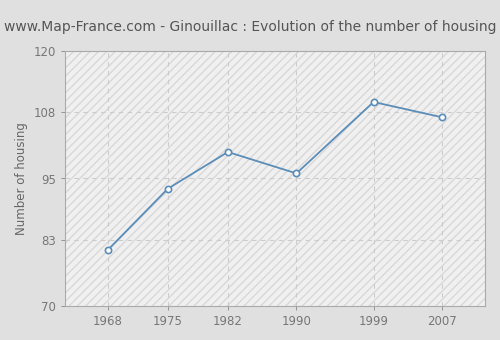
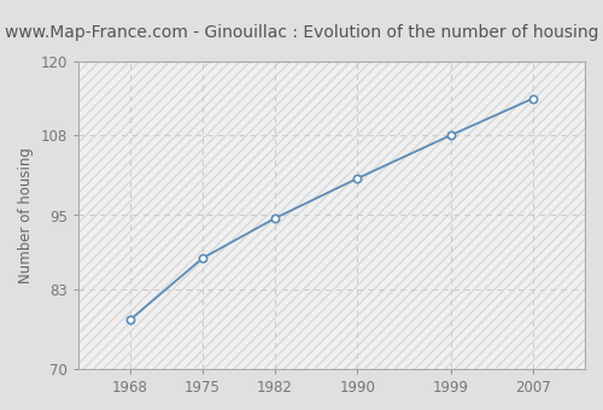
1968: 81.0 -> 78.0
1975: 93.0 -> 88.0
1982: 100.2 -> 94.5
1990: 96.0 -> 101.0
1999: 110.0 -> 108.0
2007: 107.0 -> 114.0
